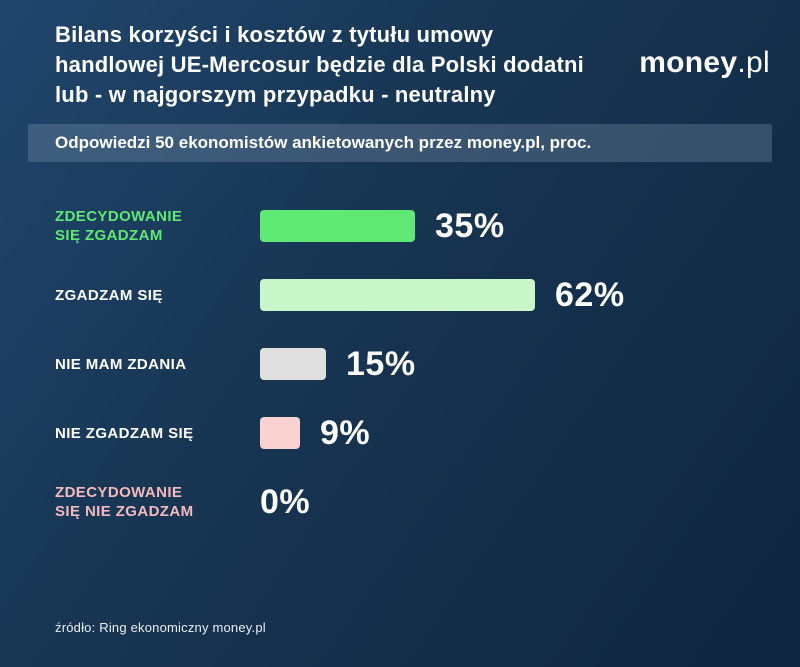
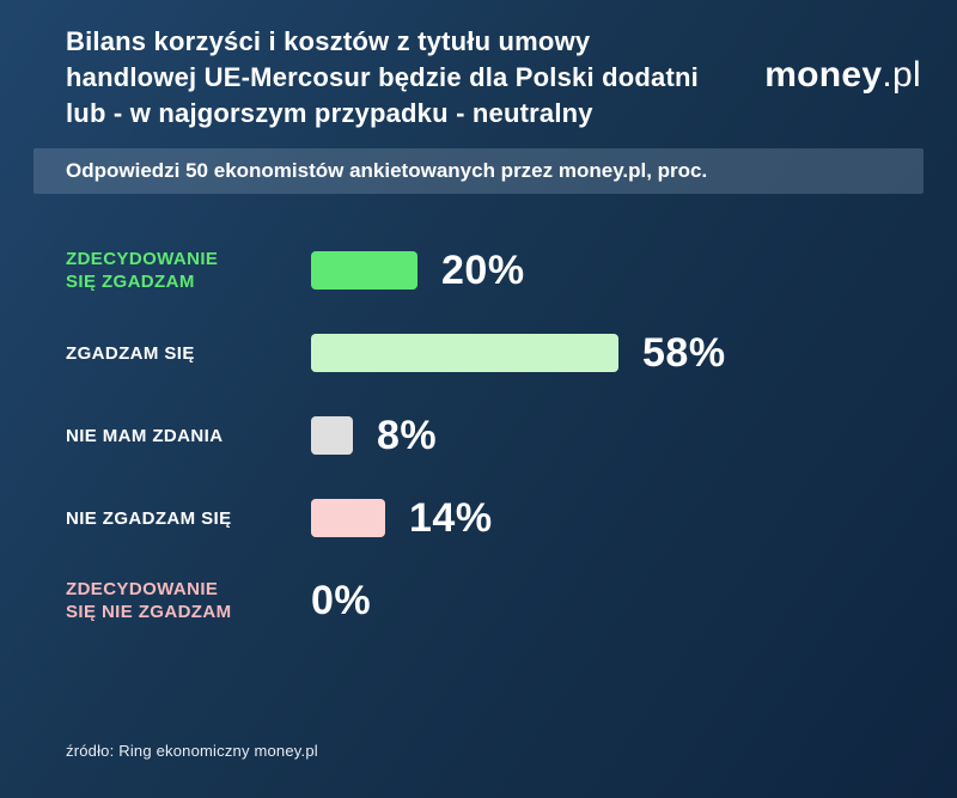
ZDECYDOWANIE SIĘ ZGADZAM: 35% -> 20%
ZGADZAM SIĘ: 62% -> 58%
NIE MAM ZDANIA: 15% -> 8%
NIE ZGADZAM SIĘ: 9% -> 14%
